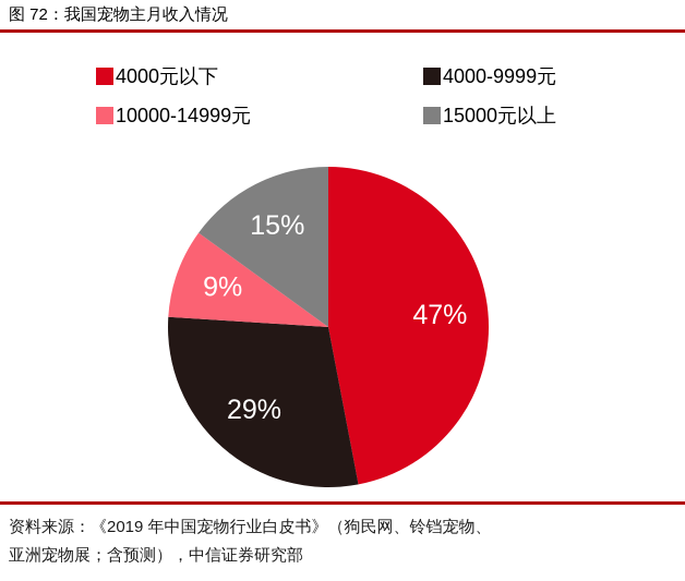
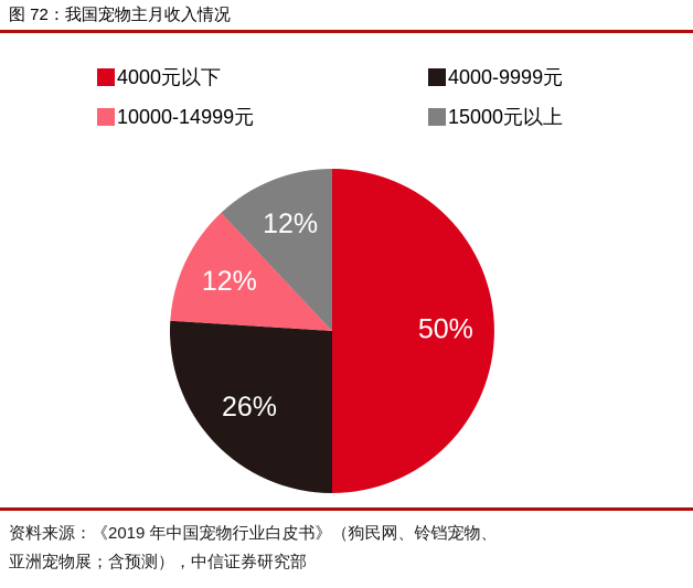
4000元以下: 47% -> 50%
4000-9999元: 29% -> 26%
10000-14999元: 9% -> 12%
15000元以上: 15% -> 12%
